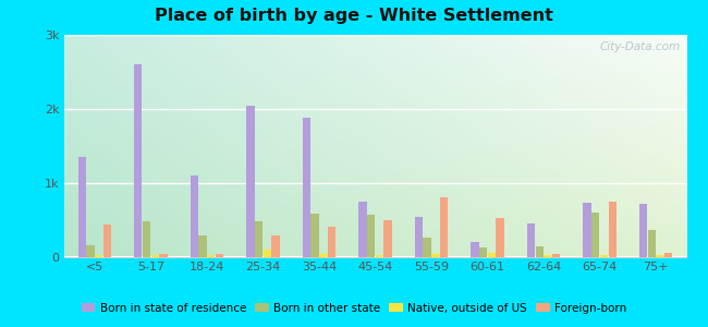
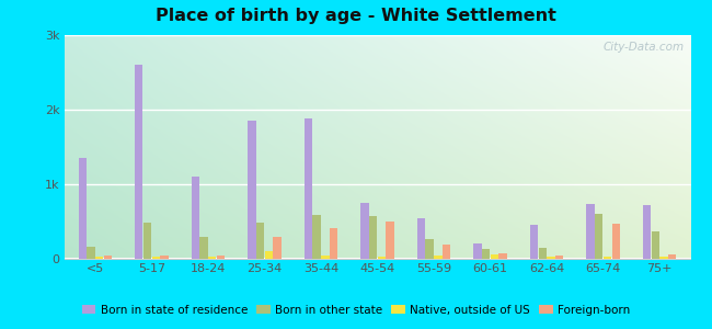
Foreign-born/<5: 0.44k -> 0.03k
Born in state of residence/25-34: 2.04k -> 1.85k
Foreign-born/55-59: 0.80k -> 0.19k
Foreign-born/60-61: 0.52k -> 0.06k
Foreign-born/65-74: 0.74k -> 0.46k
